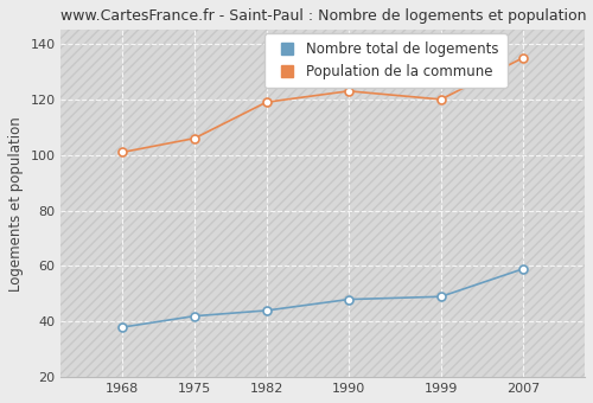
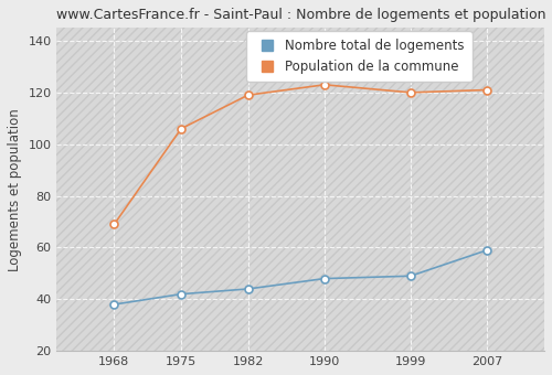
Population de la commune/1968: 101 -> 69
Population de la commune/2007: 135 -> 121
